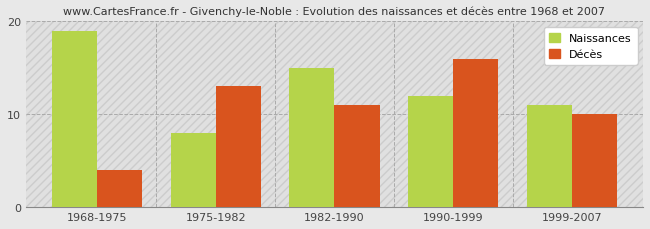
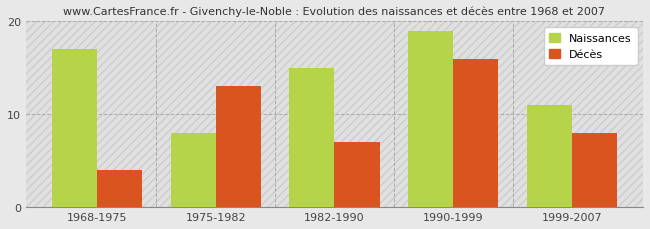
Naissances/1968-1975: 19 -> 17
Décès/1982-1990: 11 -> 7
Naissances/1990-1999: 12 -> 19
Décès/1999-2007: 10 -> 8
